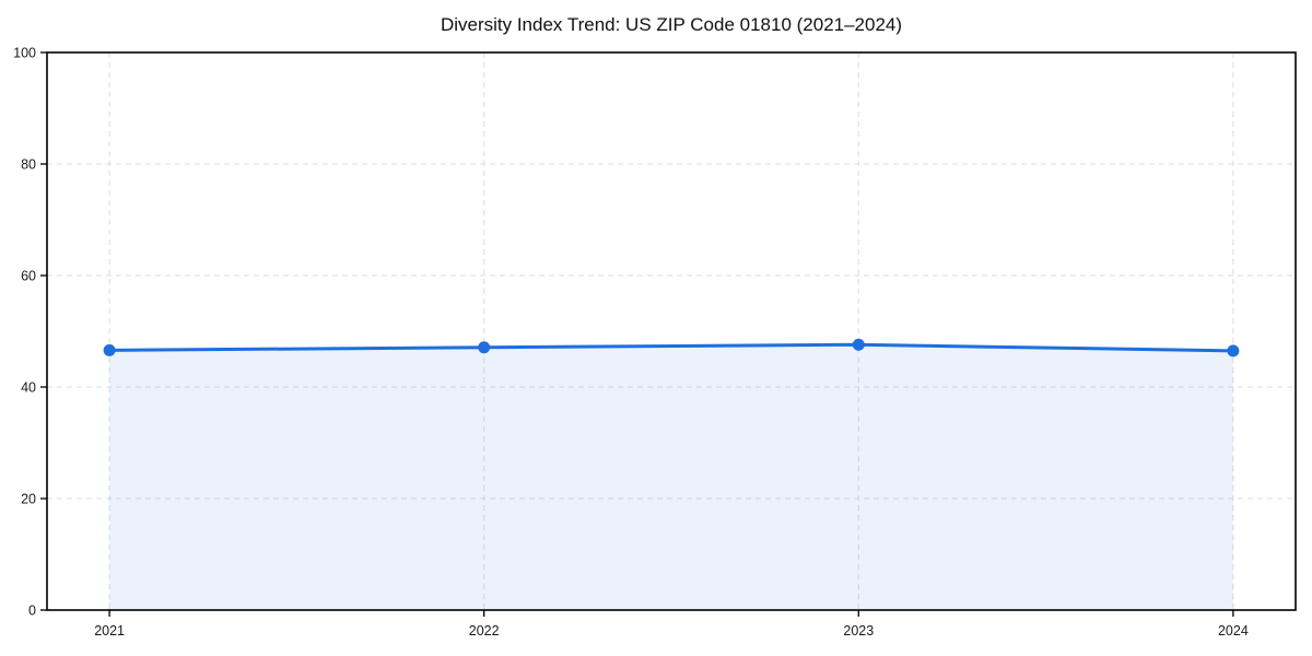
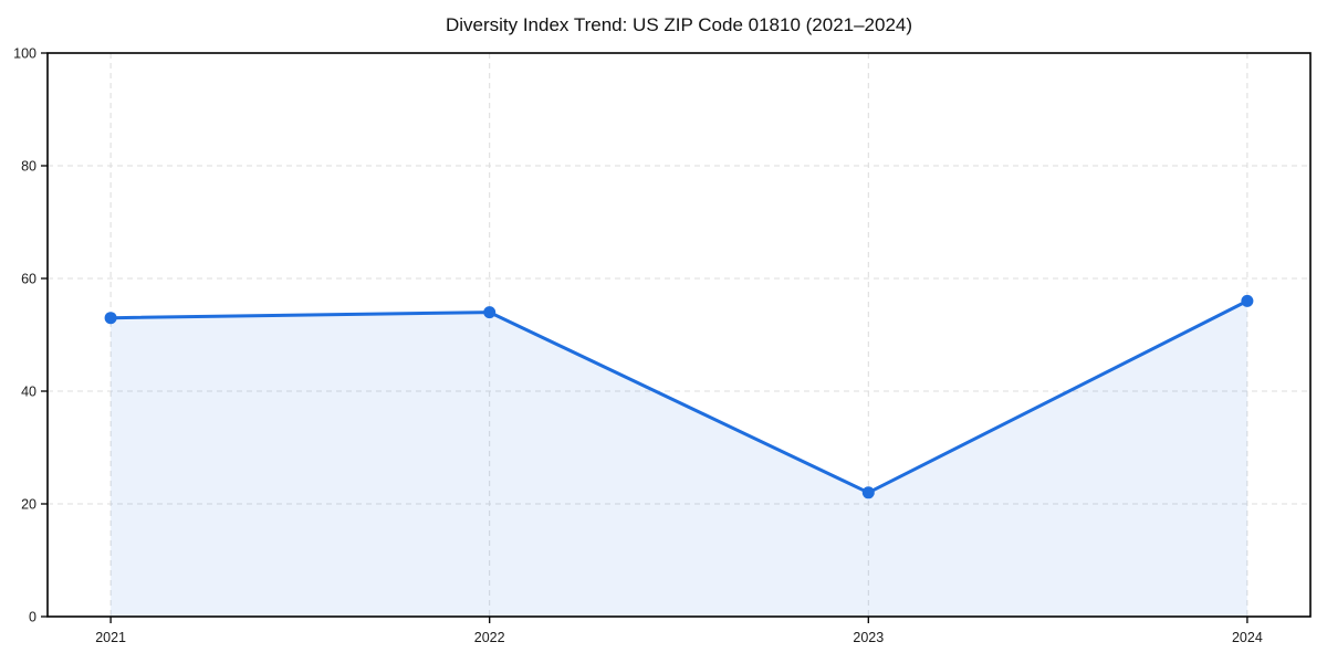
2021: 47 -> 53
2022: 47 -> 54
2023: 48 -> 22
2024: 46 -> 56
